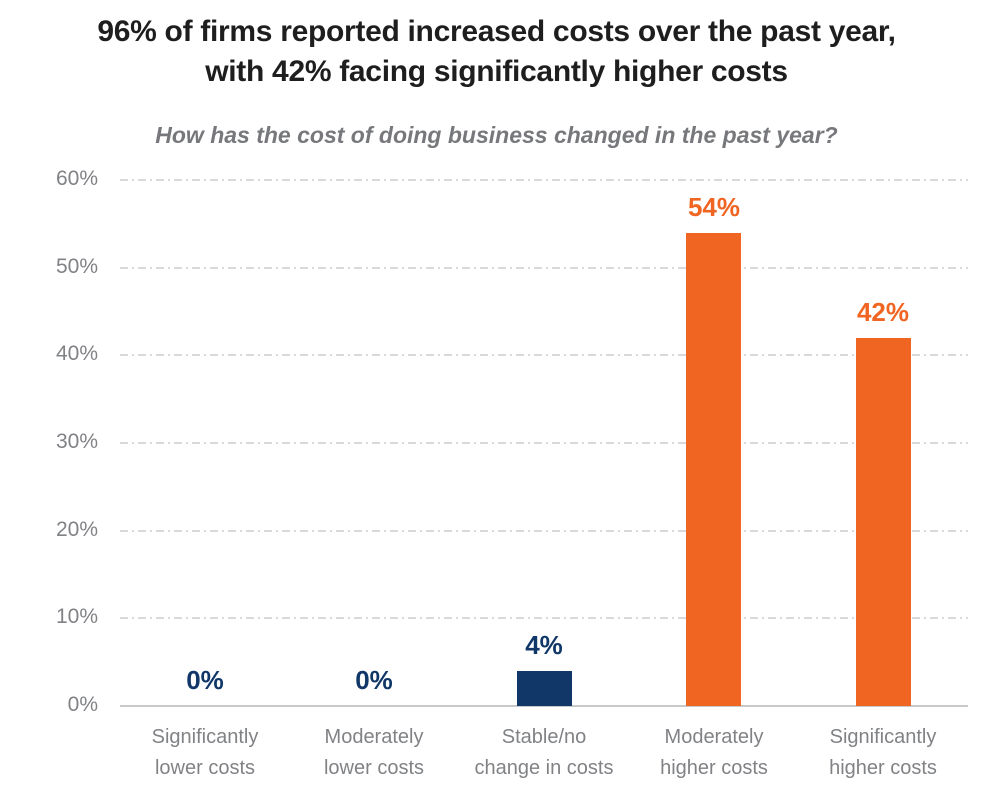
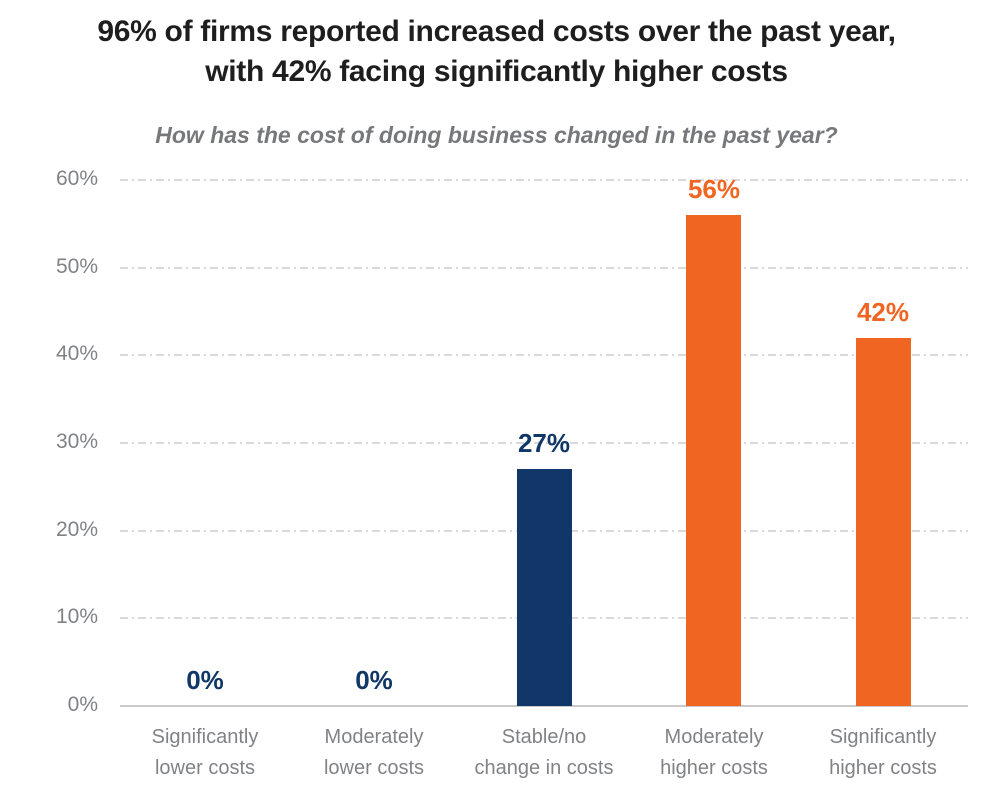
Stable/no change in costs: 4% -> 27%
Moderately higher costs: 54% -> 56%
